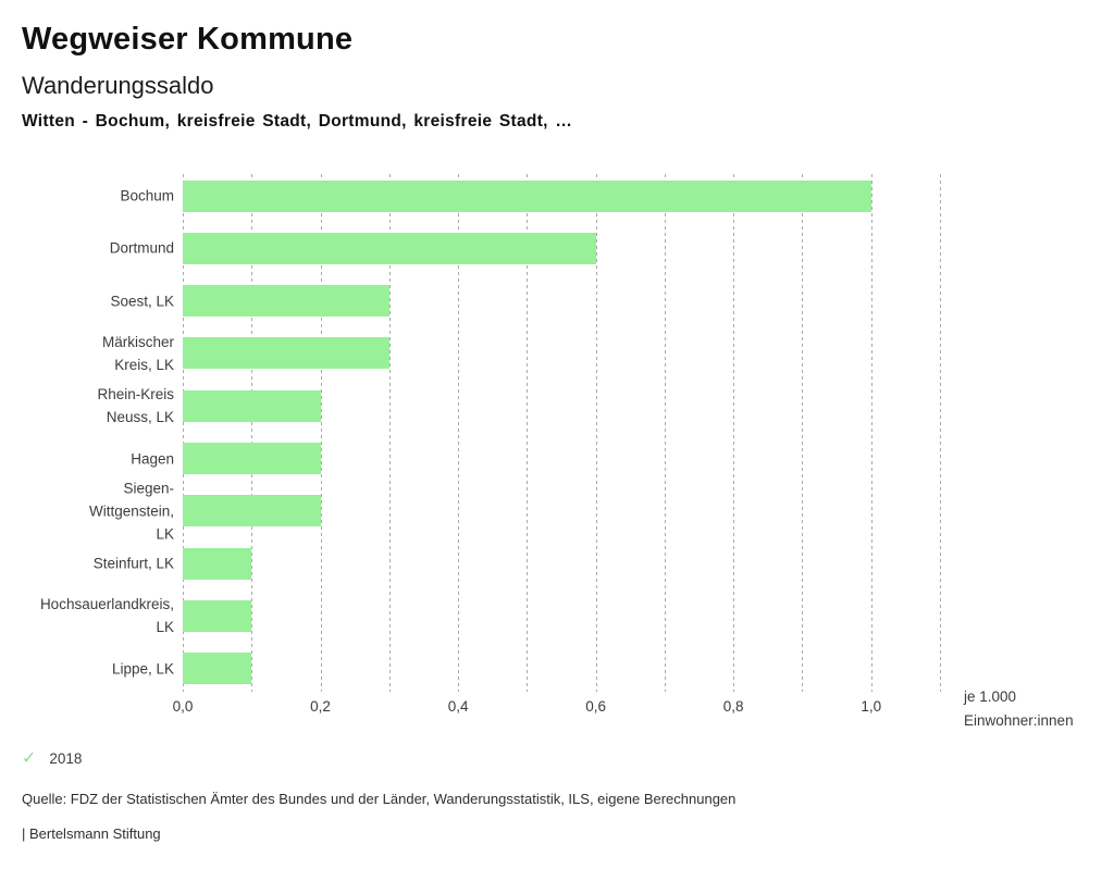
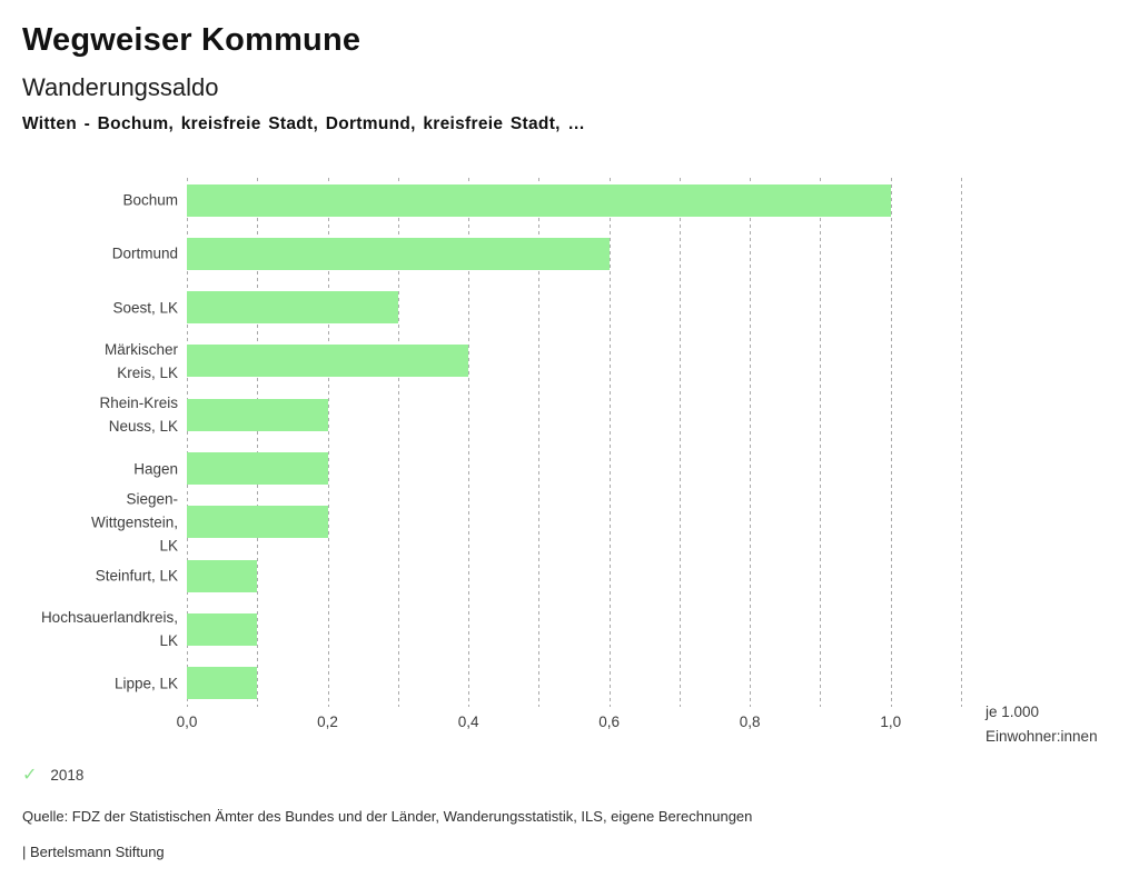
Märkischer Kreis, LK: 0,3 -> 0,4
